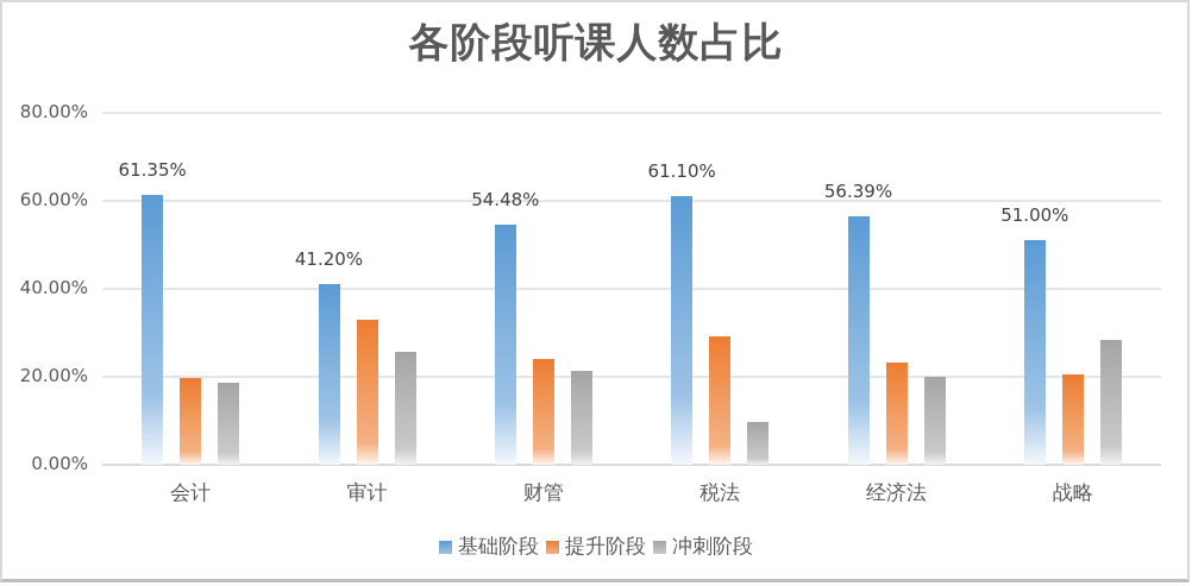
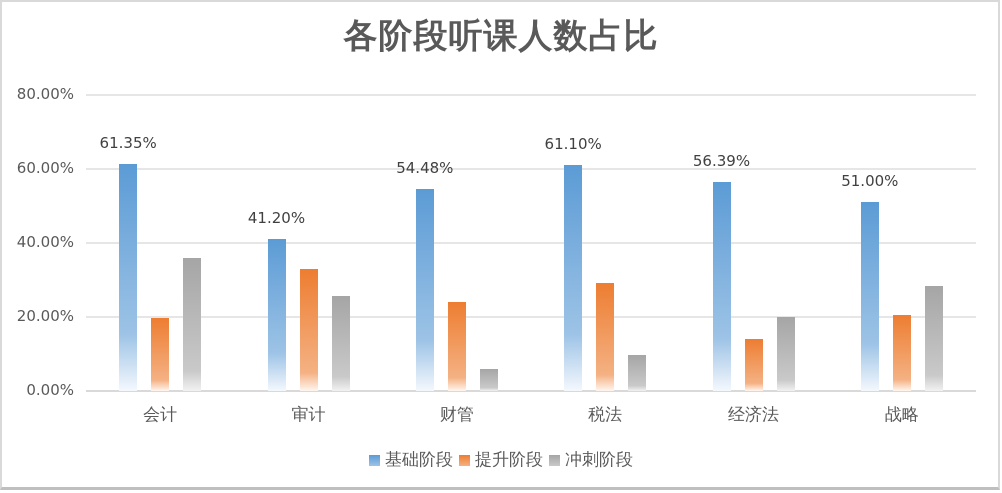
冲刺阶段/会计: 19% -> 36%
冲刺阶段/财管: 21% -> 6%
提升阶段/经济法: 23% -> 14%
